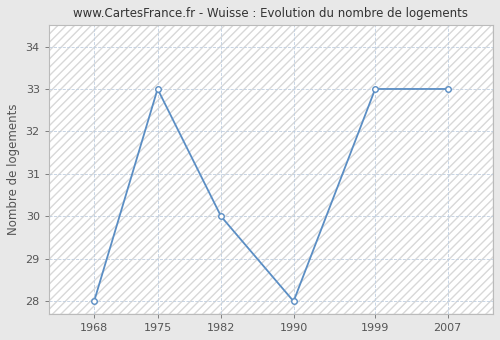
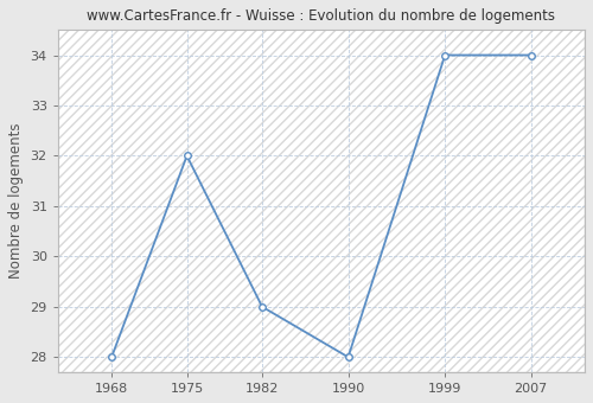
1975: 33 -> 32
1982: 30 -> 29
1999: 33 -> 34
2007: 33 -> 34
